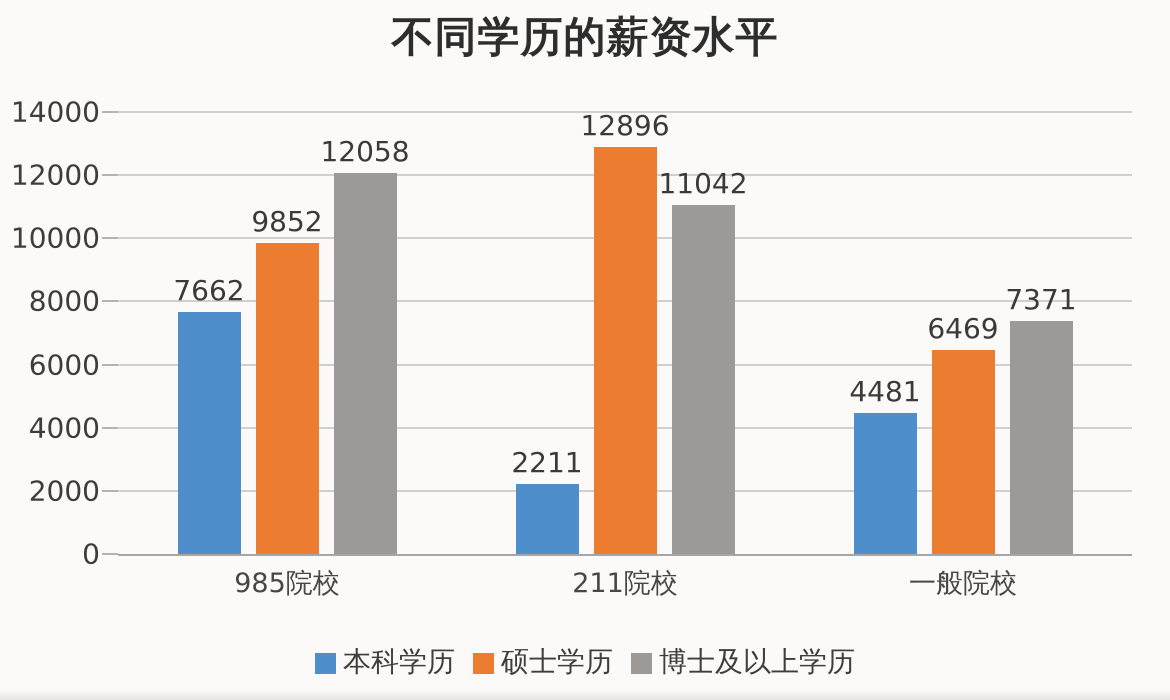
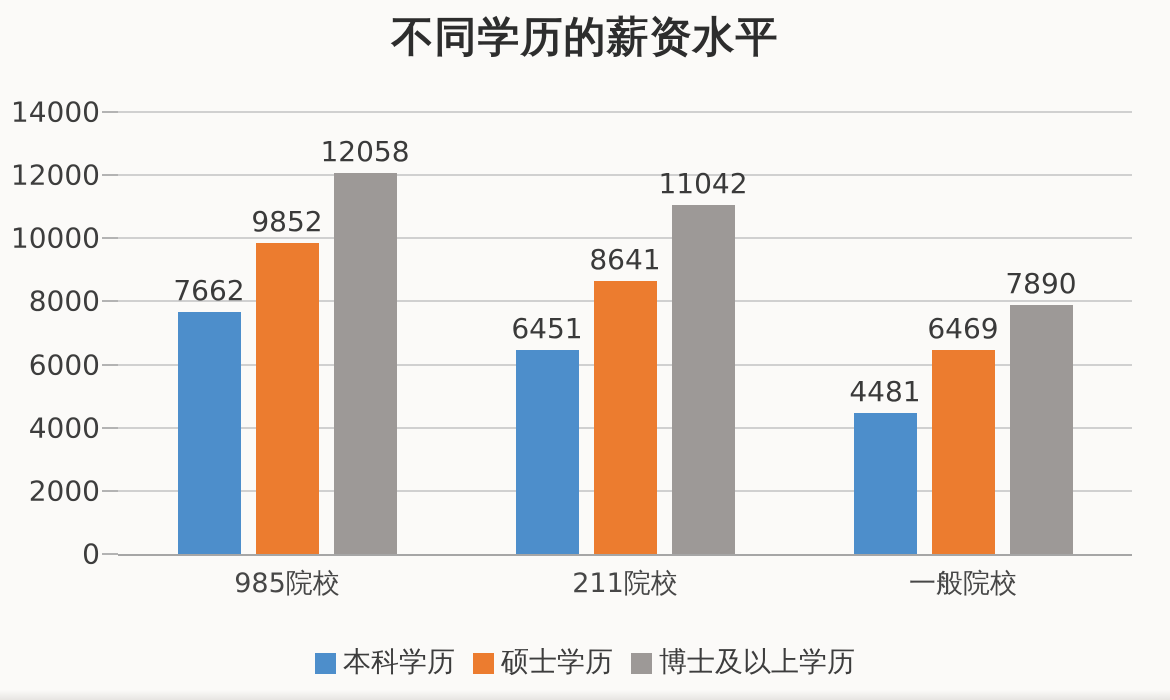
本科学历/211院校: 2211 -> 6451
硕士学历/211院校: 12896 -> 8641
博士及以上学历/一般院校: 7371 -> 7890
